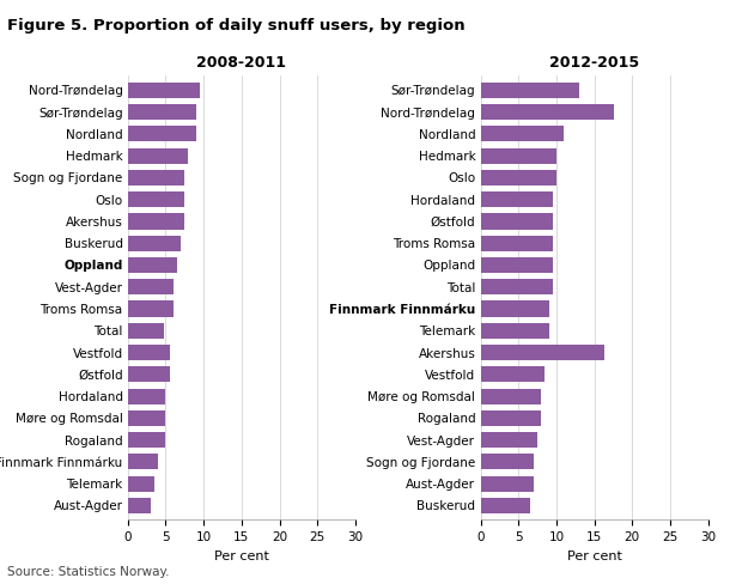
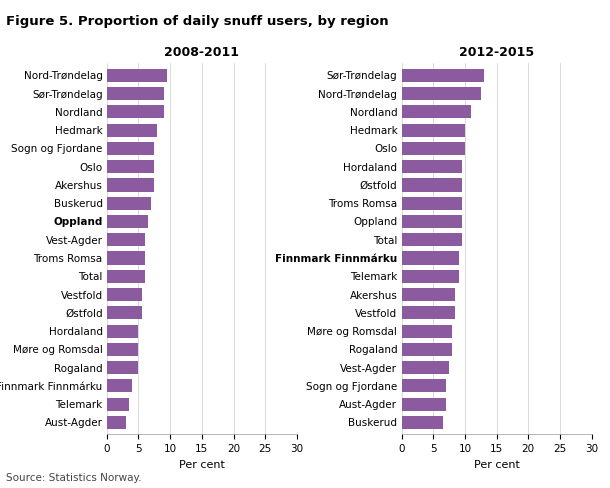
2008-2011/Total: 4.8 -> 6.0
2012-2015/Nord-Trøndelag: 17.6 -> 12.5
2012-2015/Akershus: 16.4 -> 8.5
